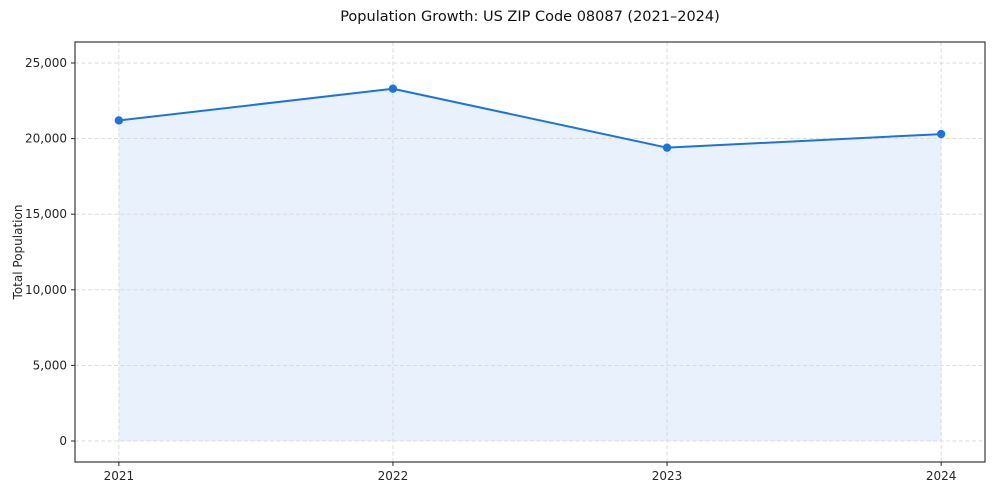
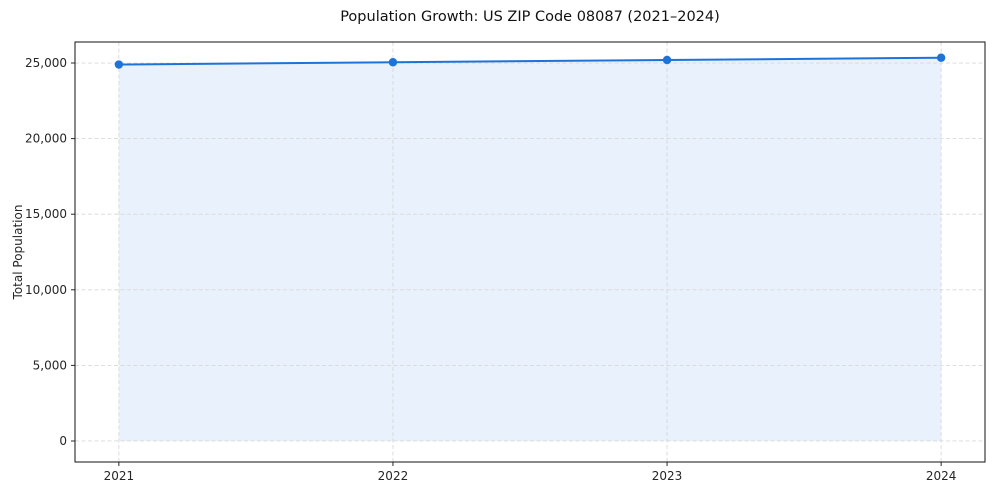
2021: 21200 -> 24900
2022: 23300 -> 25000
2023: 19400 -> 25200
2024: 20300 -> 25400
